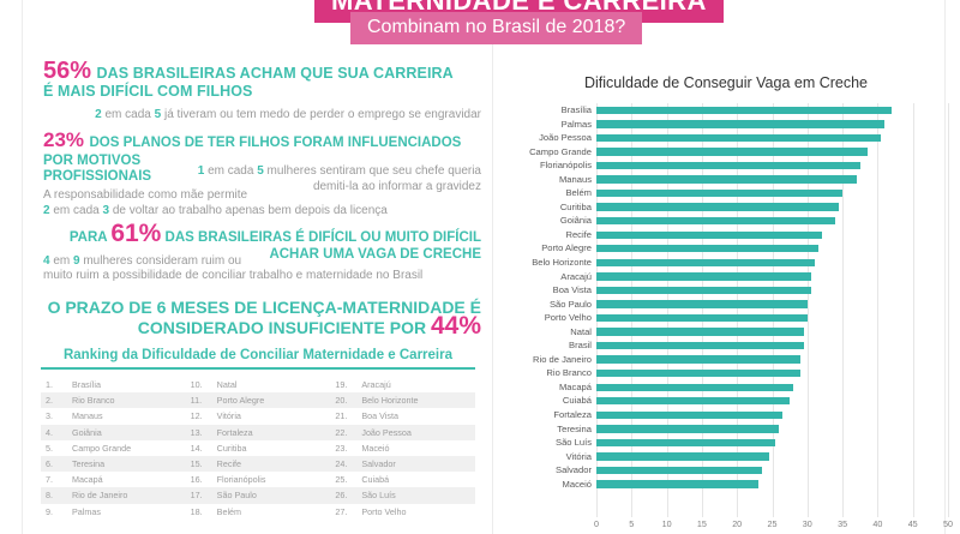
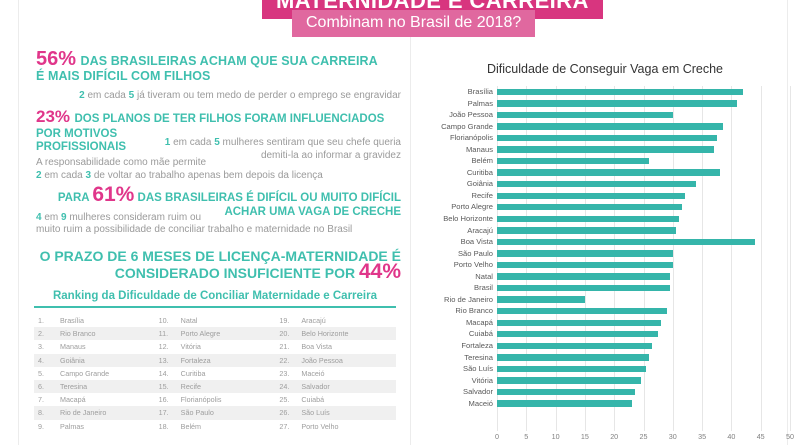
João Pessoa: 40 -> 30
Belém: 35 -> 26
Curitiba: 34 -> 38
Boa Vista: 30 -> 44
Rio de Janeiro: 29 -> 15
